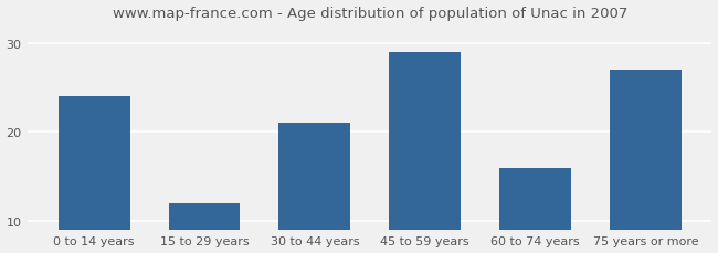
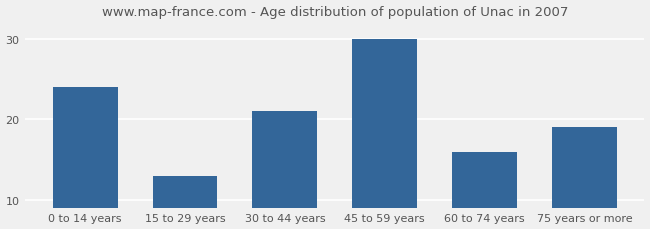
15 to 29 years: 12 -> 13
45 to 59 years: 29 -> 30
75 years or more: 27 -> 19
